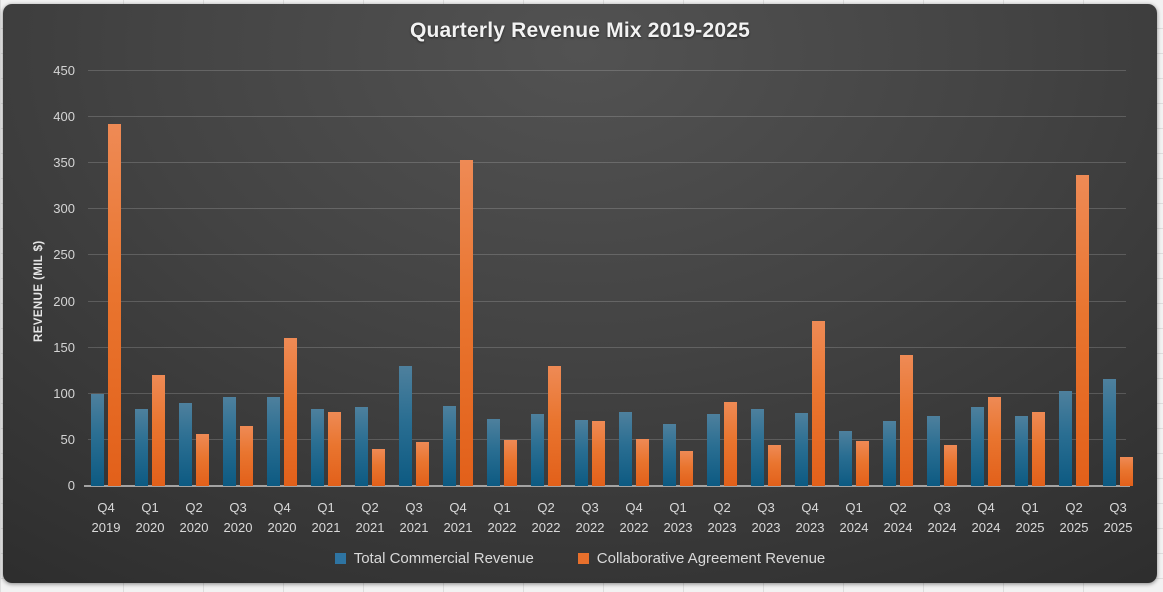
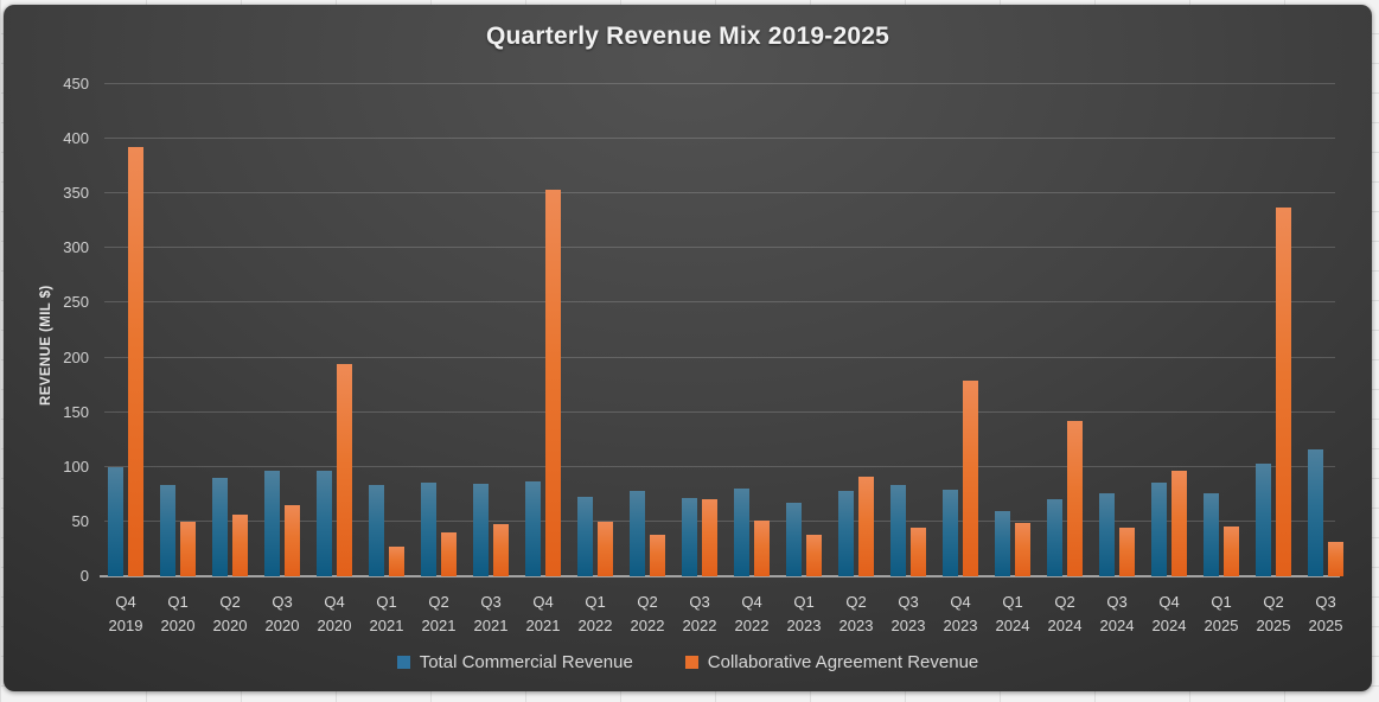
Collaborative Agreement Revenue/Q1 2020: 120 -> 50
Collaborative Agreement Revenue/Q4 2020: 160 -> 190
Collaborative Agreement Revenue/Q1 2021: 80 -> 30
Total Commercial Revenue/Q3 2021: 130 -> 80
Collaborative Agreement Revenue/Q2 2022: 130 -> 40
Collaborative Agreement Revenue/Q1 2025: 80 -> 50
